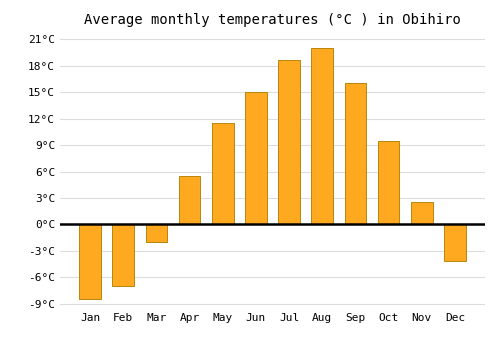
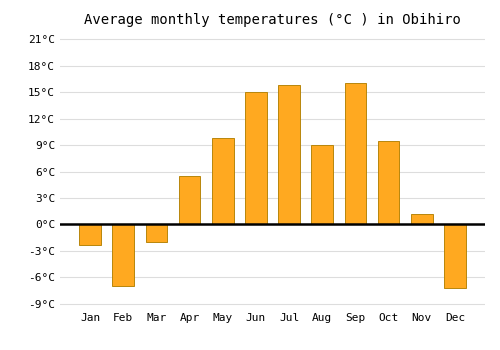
Jan: -8.5°C -> -2.4°C
May: 11.5°C -> 9.8°C
Jul: 18.7°C -> 15.8°C
Aug: 20.0°C -> 9.0°C
Nov: 2.5°C -> 1.2°C
Dec: -4.2°C -> -7.2°C
